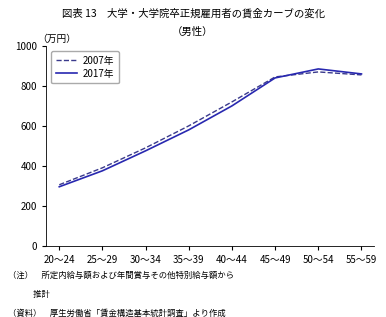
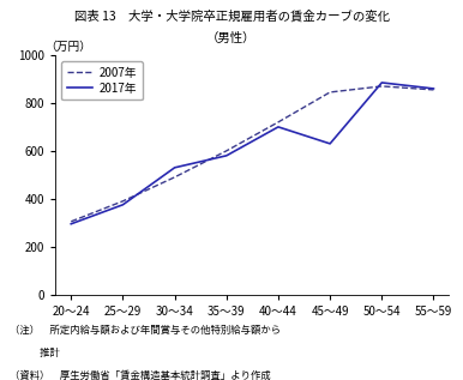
2017年/30～34: 480 -> 530
2017年/45～49: 840 -> 630
